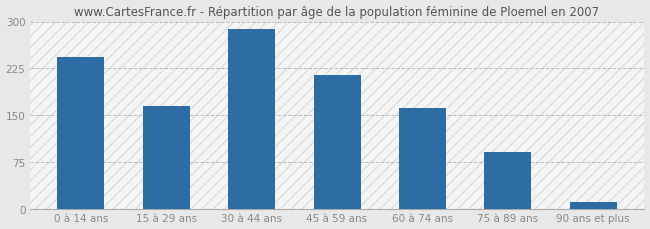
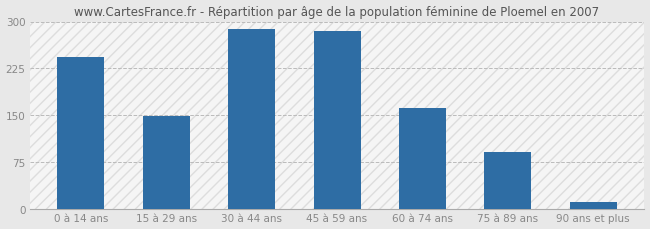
15 à 29 ans: 164 -> 148
45 à 59 ans: 214 -> 285
